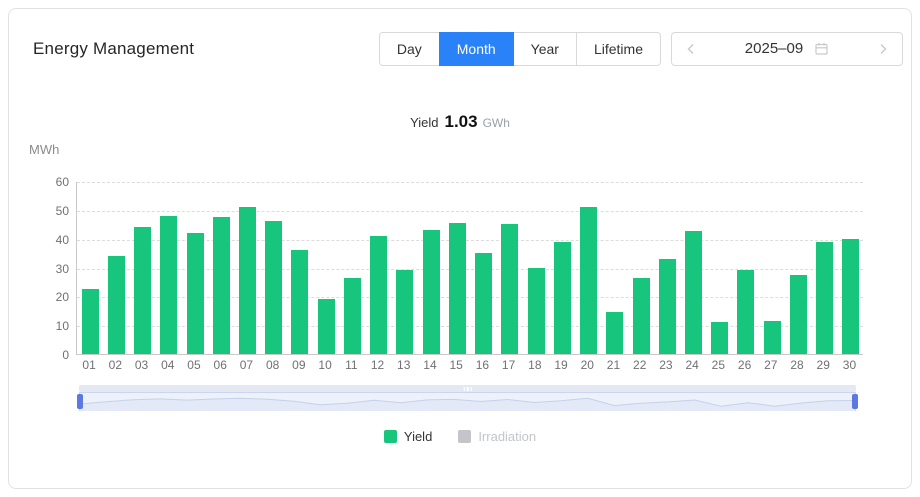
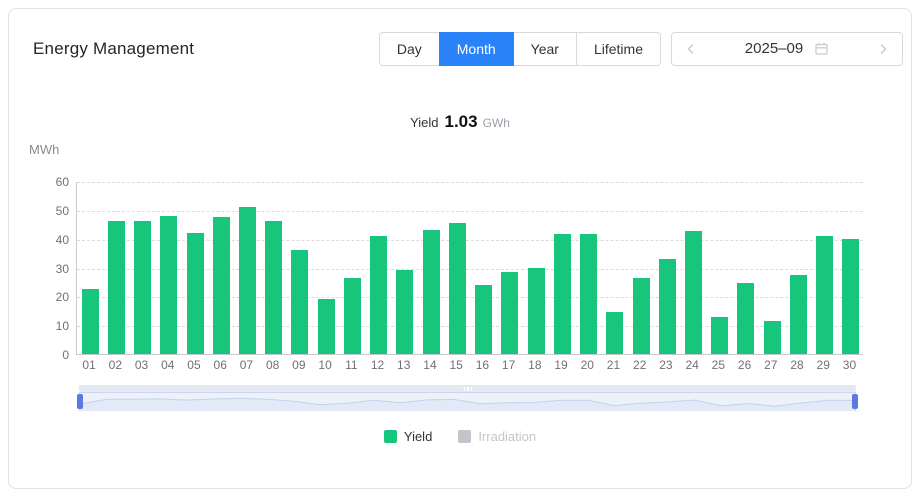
02: 34 -> 46
03: 44 -> 46
16: 35 -> 24
17: 45 -> 28
19: 39 -> 42
20: 51 -> 42
25: 11 -> 13
26: 29 -> 24
29: 39 -> 41
